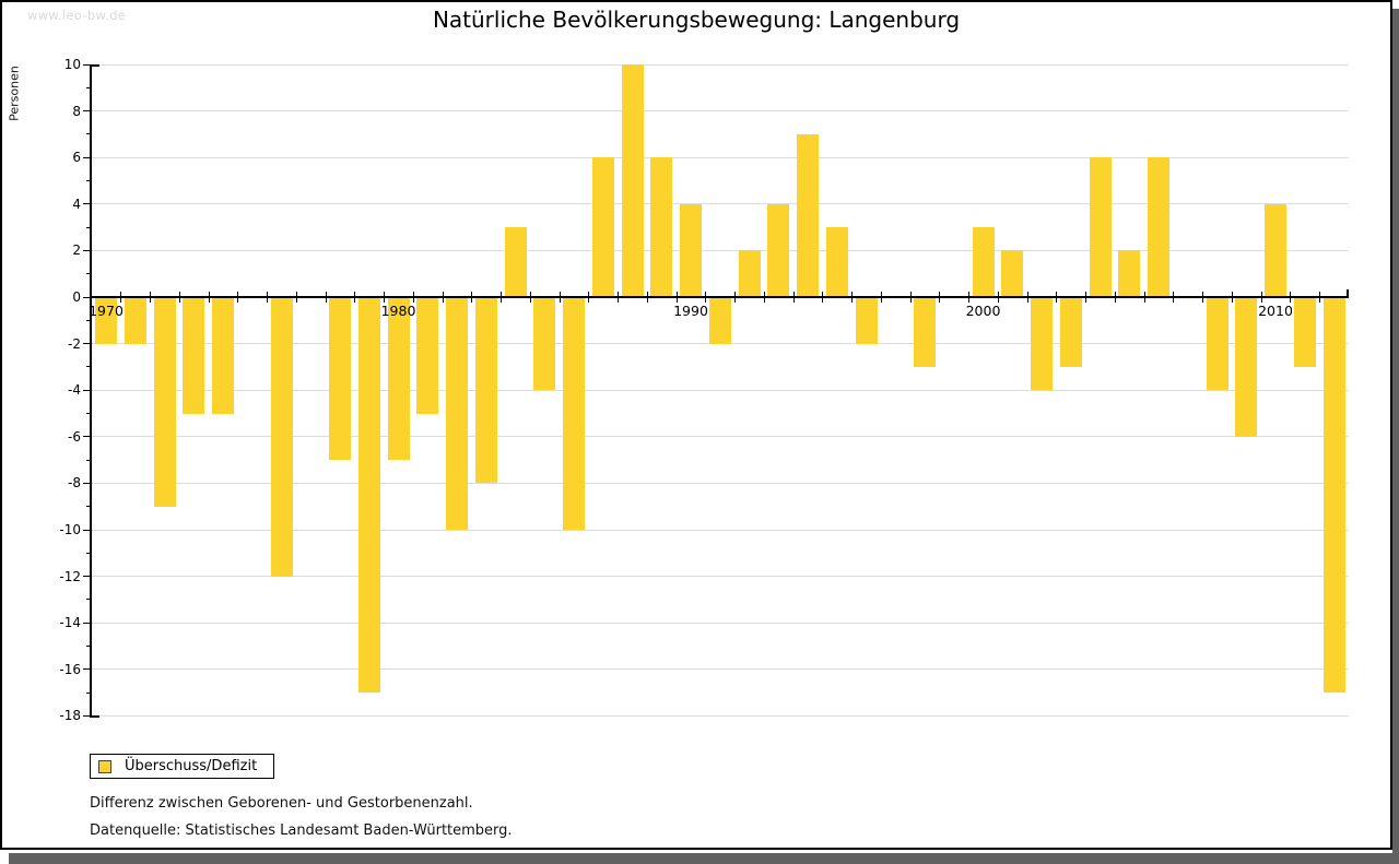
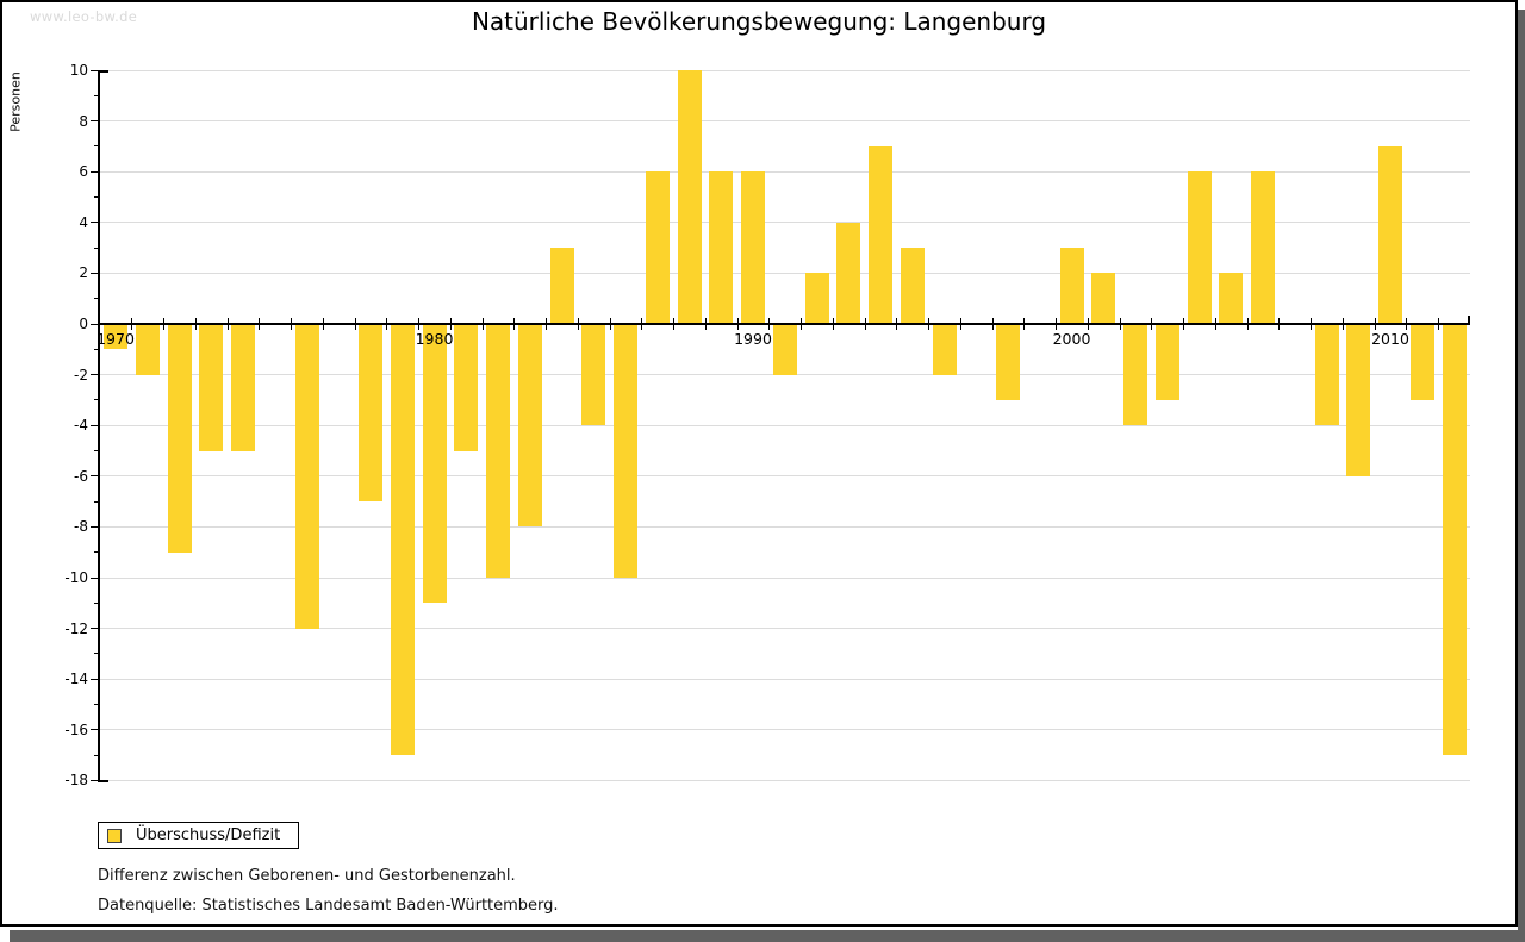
1970: -2 -> -1
1980: -7 -> -11
1990: 4 -> 6
2010: 4 -> 7
